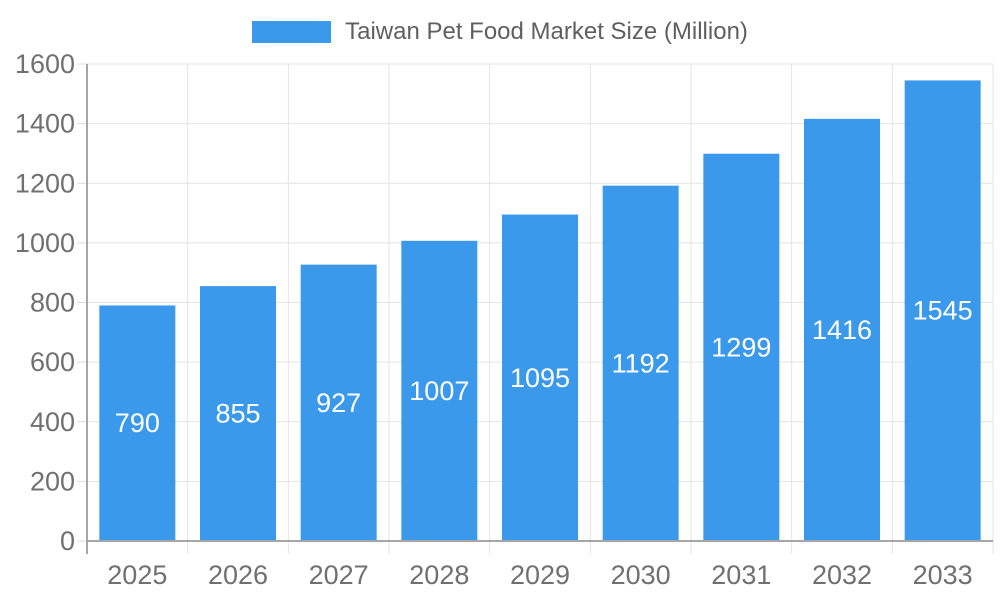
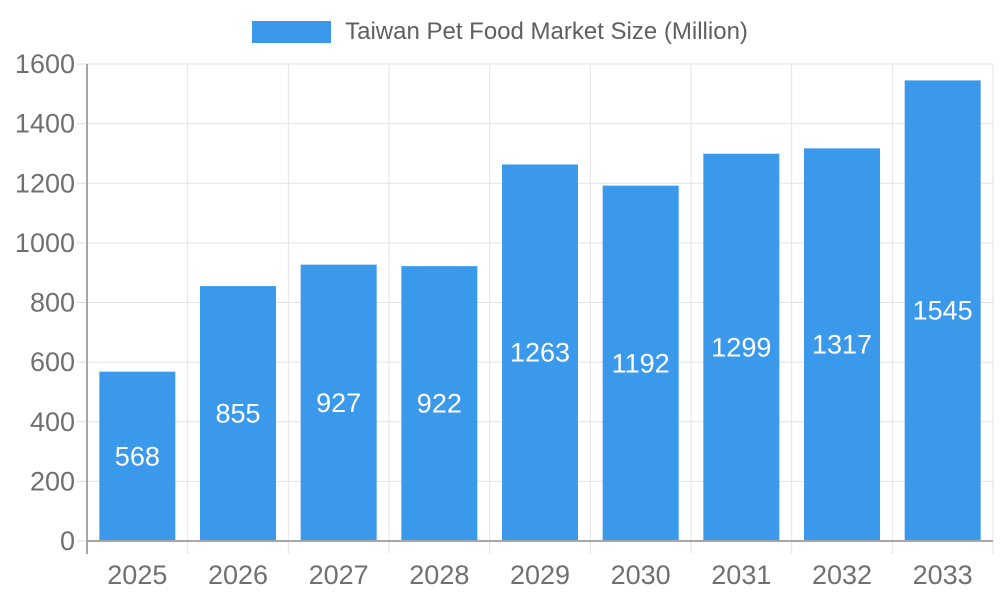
2025: 790 -> 568
2028: 1007 -> 922
2029: 1095 -> 1263
2032: 1416 -> 1317
